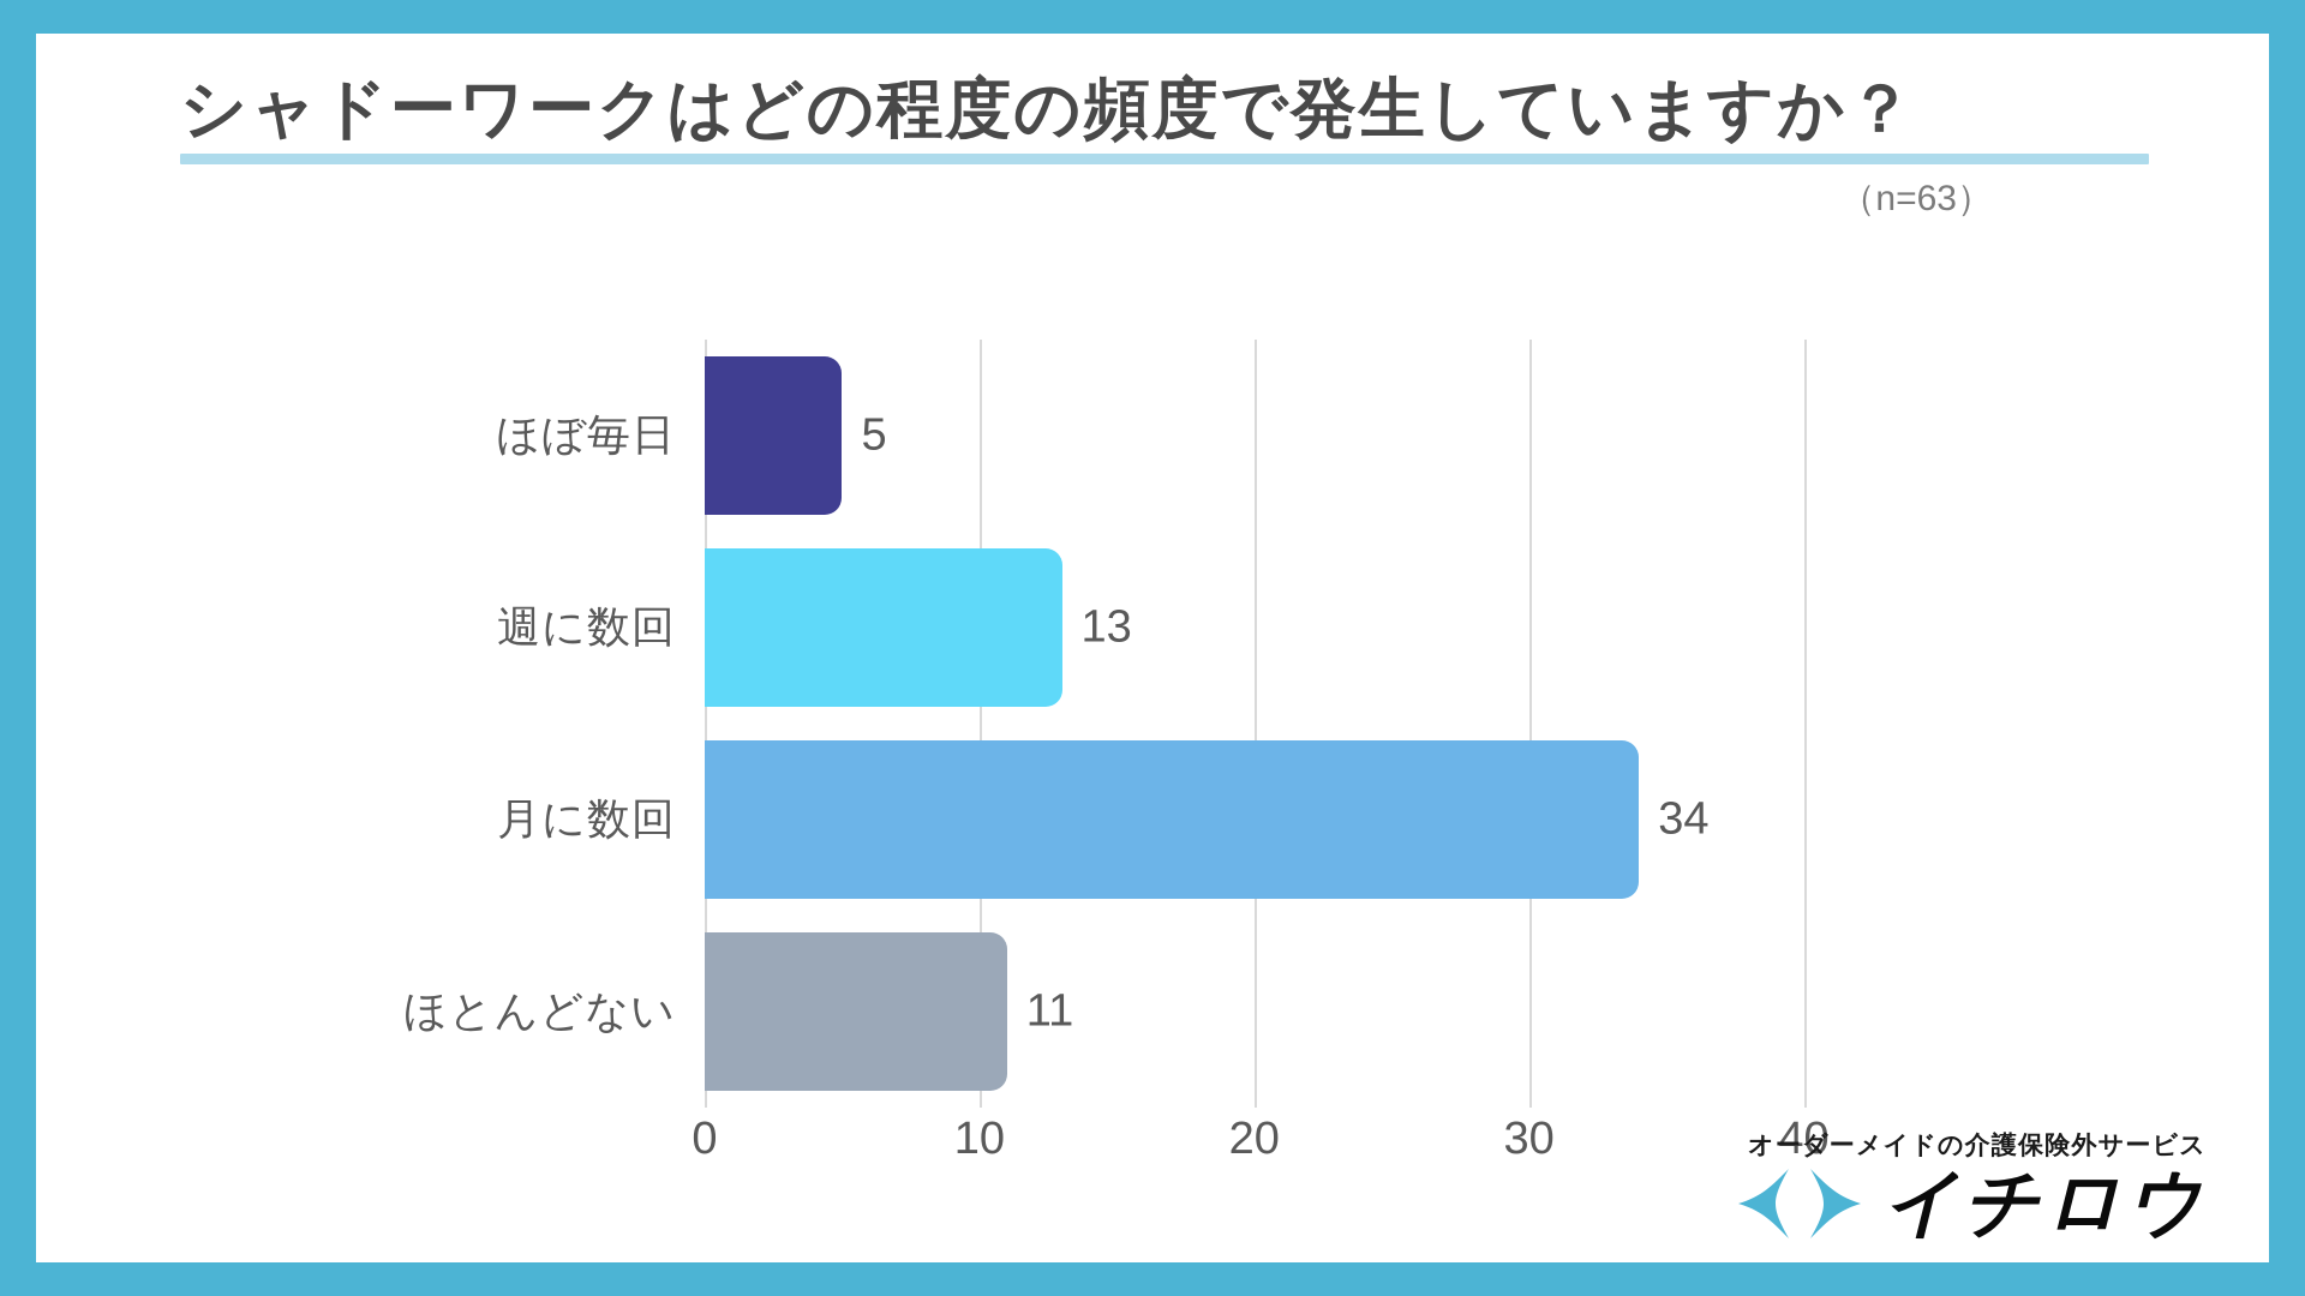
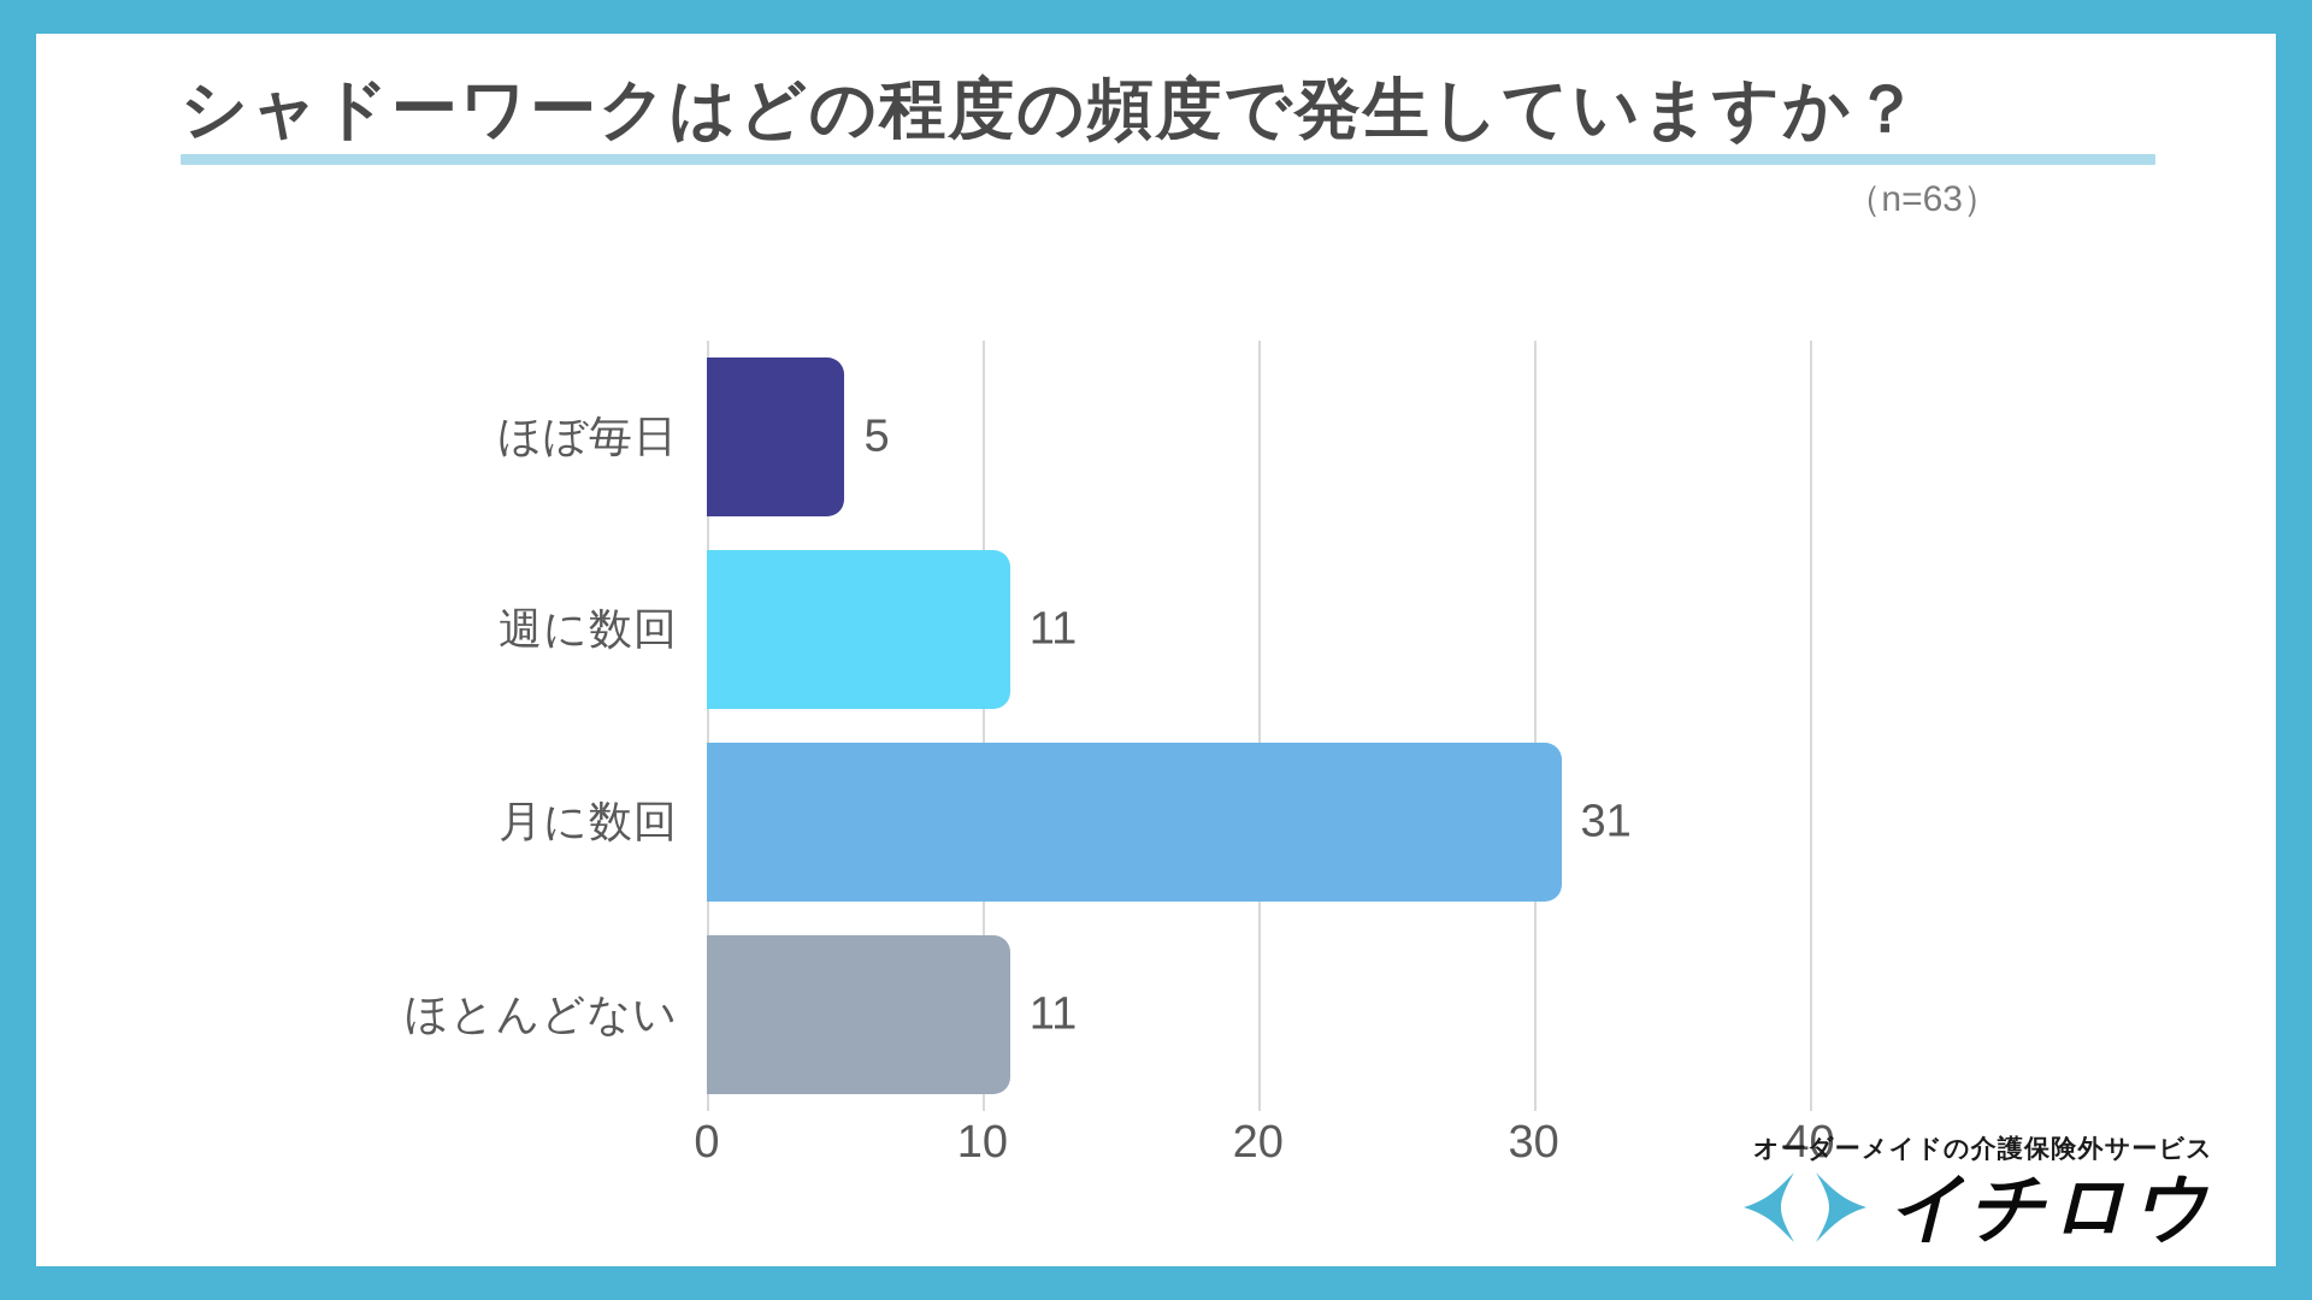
週に数回: 13 -> 11
月に数回: 34 -> 31
